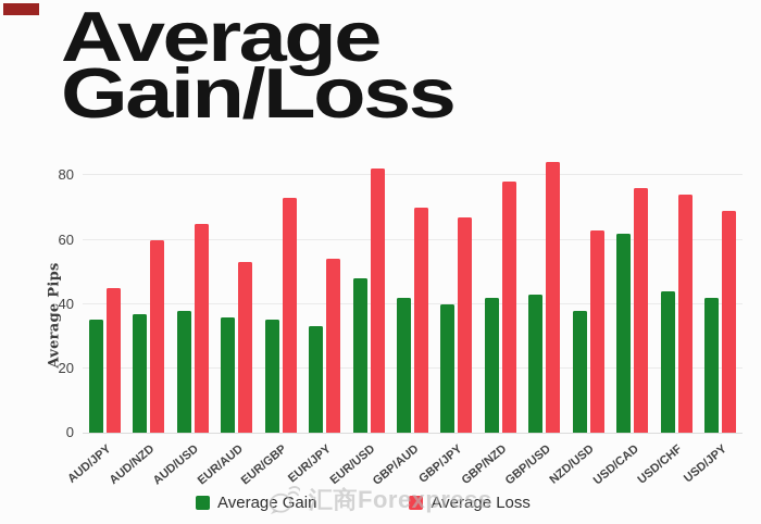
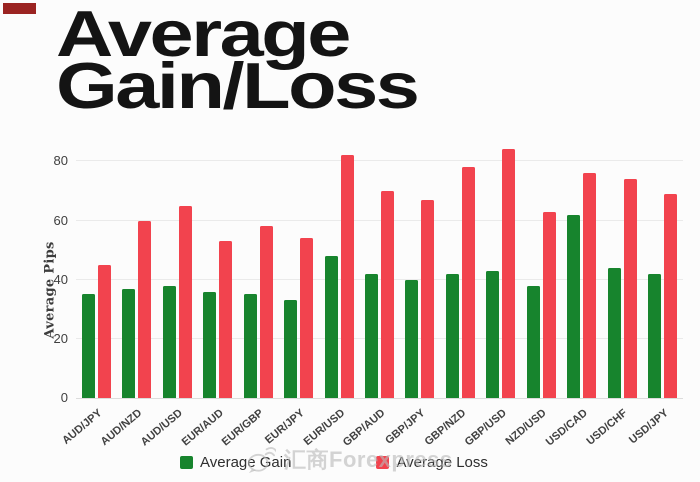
Average Loss/EUR/GBP: 73 -> 58
